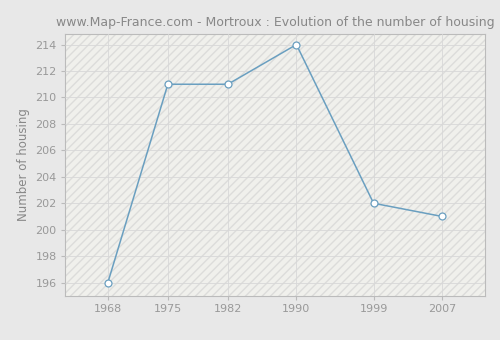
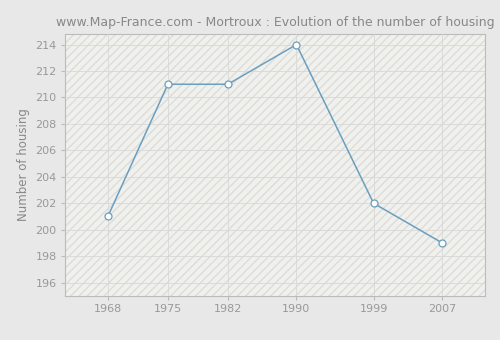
1968: 196 -> 201
2007: 201 -> 199
